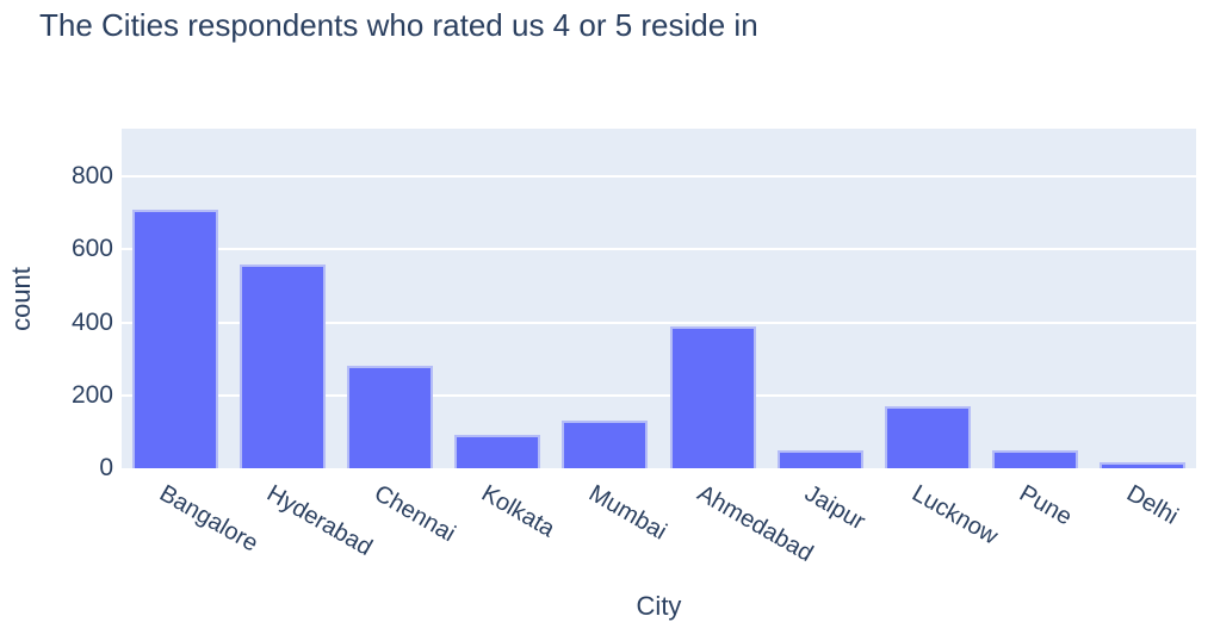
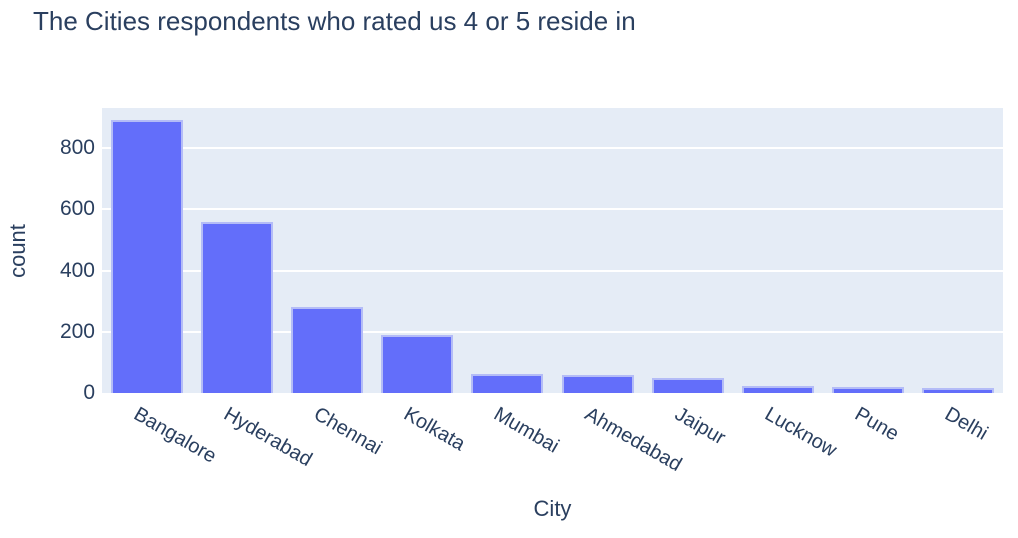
Bangalore: 710 -> 890
Kolkata: 90 -> 190
Mumbai: 130 -> 60
Ahmedabad: 390 -> 60
Lucknow: 170 -> 20
Pune: 50 -> 20
